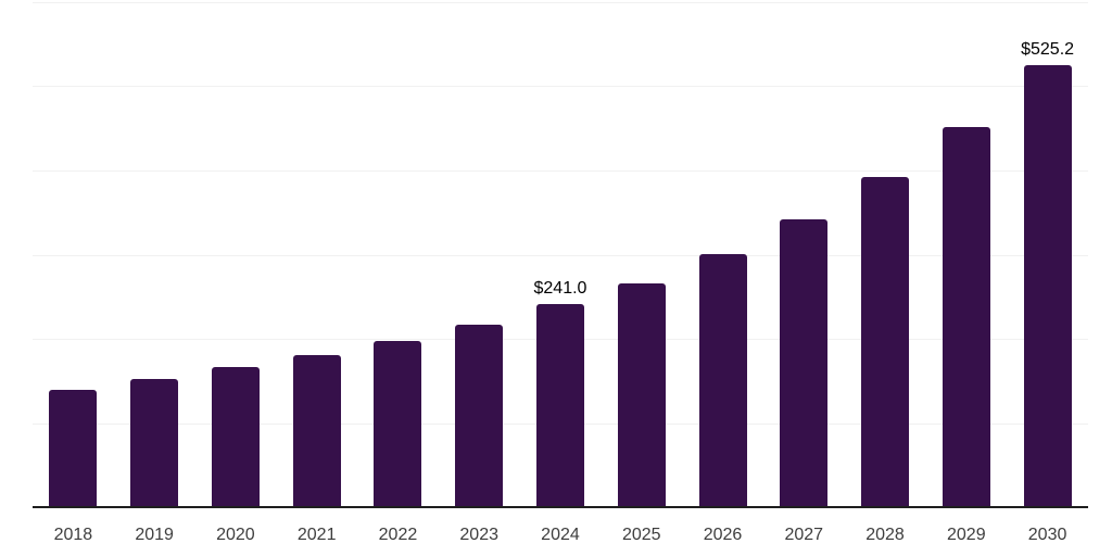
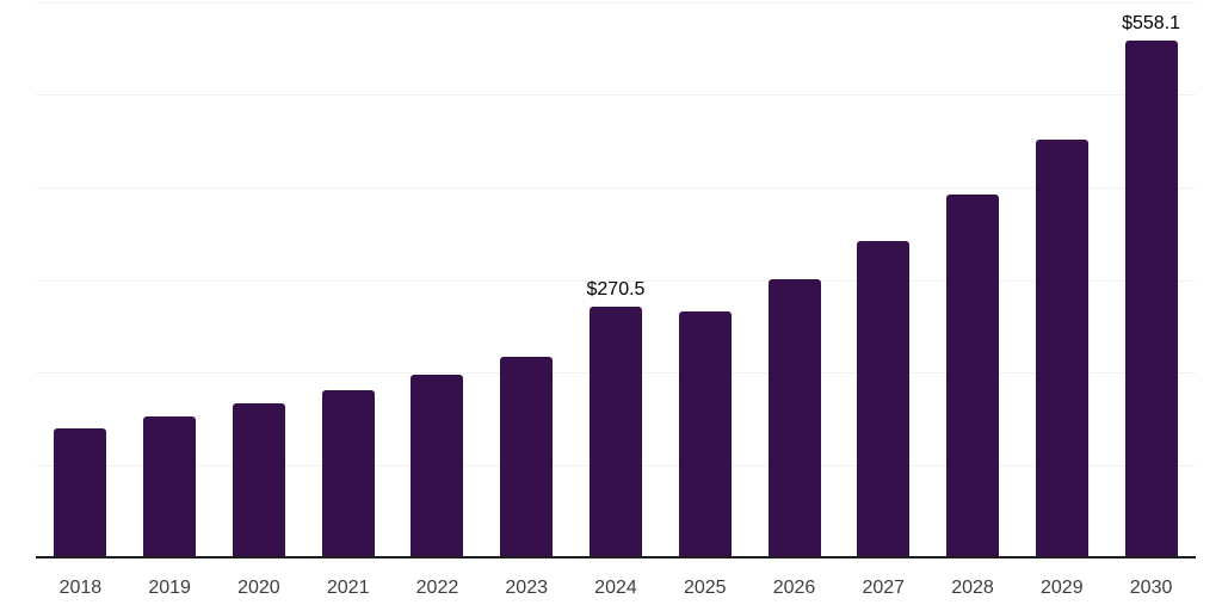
2024: $241.0 -> $270.5
2030: $525.2 -> $558.1
